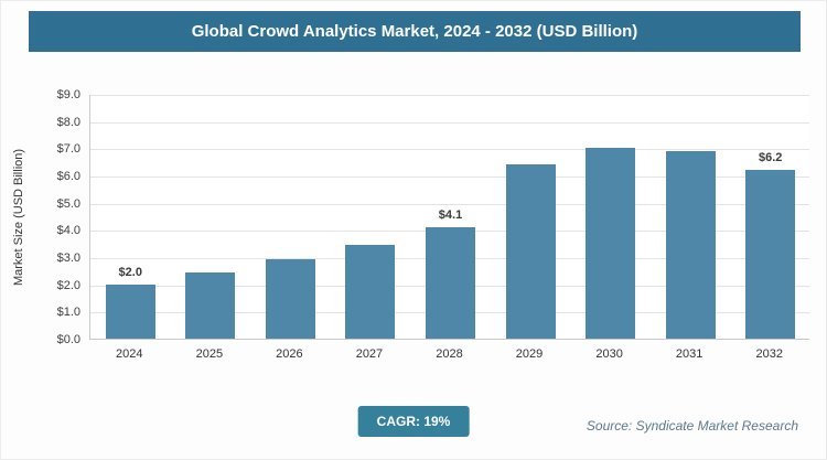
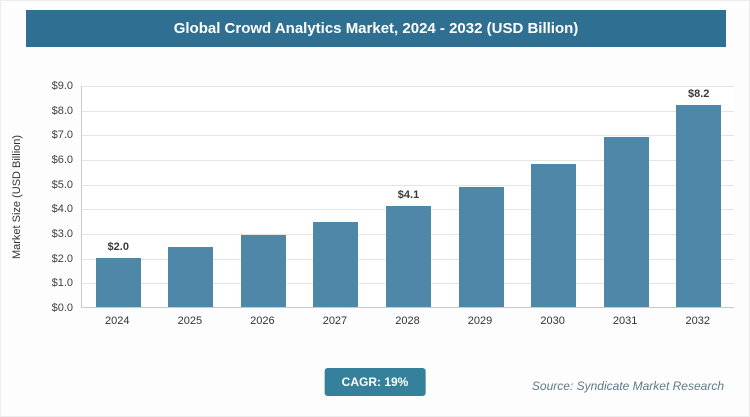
2029: $6.4 -> $4.8
2030: $7.0 -> $5.8
2032: $6.2 -> $8.2
